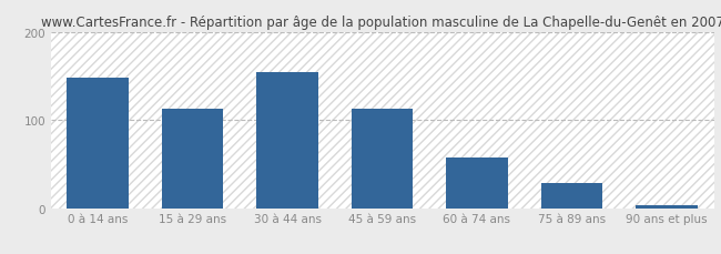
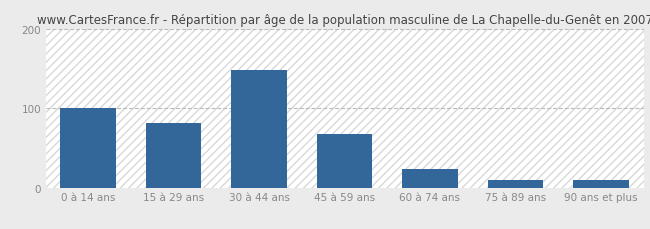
0 à 14 ans: 148 -> 100
15 à 29 ans: 113 -> 82
30 à 44 ans: 155 -> 148
45 à 59 ans: 113 -> 68
60 à 74 ans: 57 -> 24
75 à 89 ans: 28 -> 10
90 ans et plus: 3 -> 10
